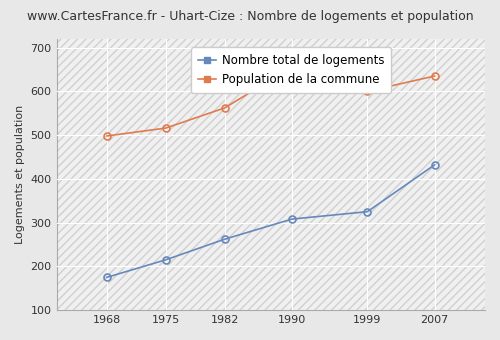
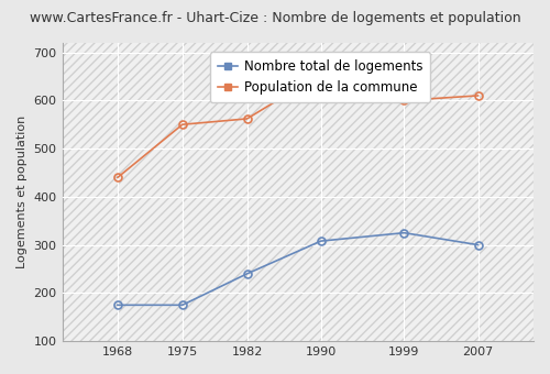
Population de la commune/1968: 498 -> 440
Nombre total de logements/1975: 215 -> 175
Population de la commune/1975: 516 -> 550
Nombre total de logements/1982: 262 -> 240
Nombre total de logements/2007: 432 -> 300
Population de la commune/2007: 635 -> 610
